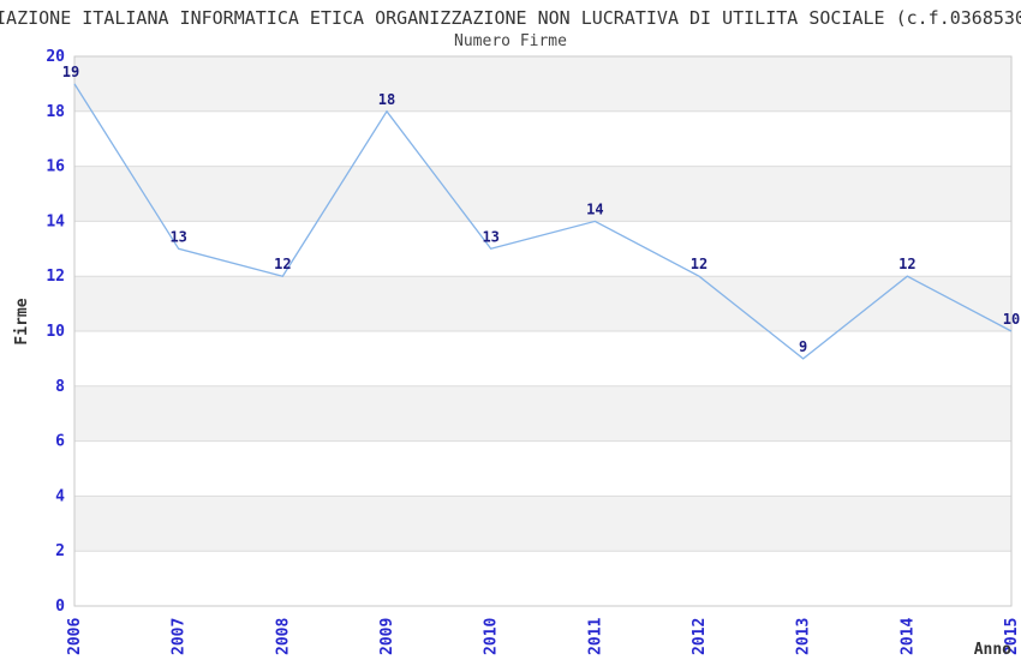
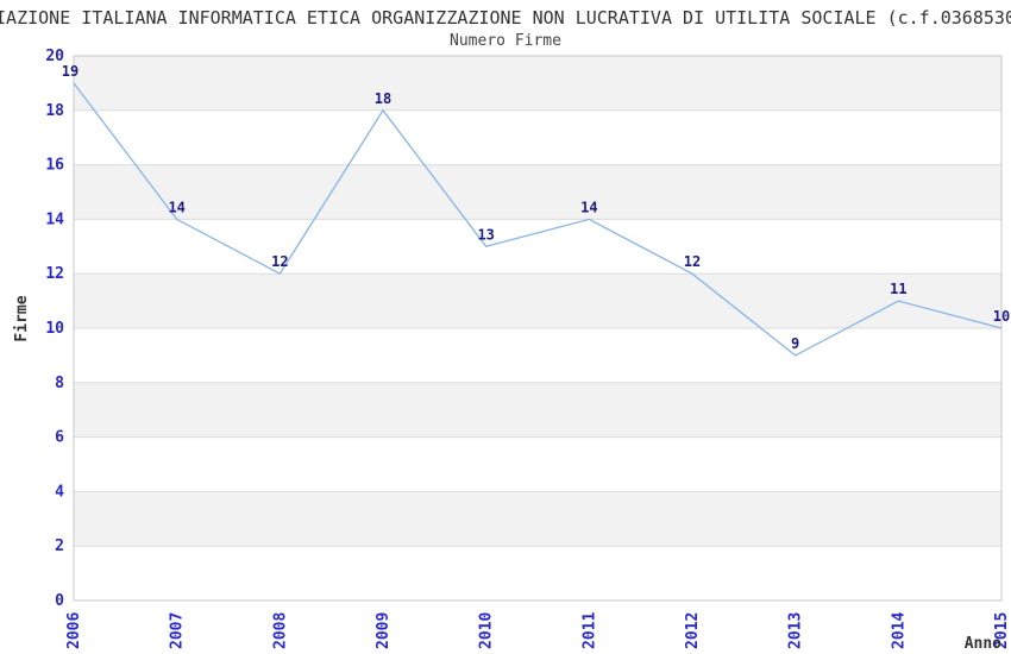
2007: 13 -> 14
2014: 12 -> 11
